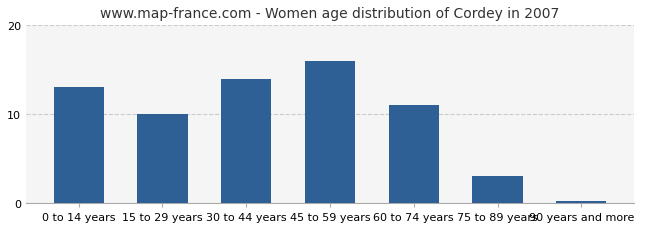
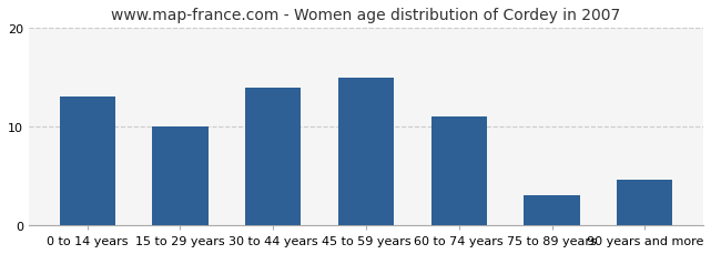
45 to 59 years: 16.0 -> 15.0
90 years and more: 0.2 -> 4.6
